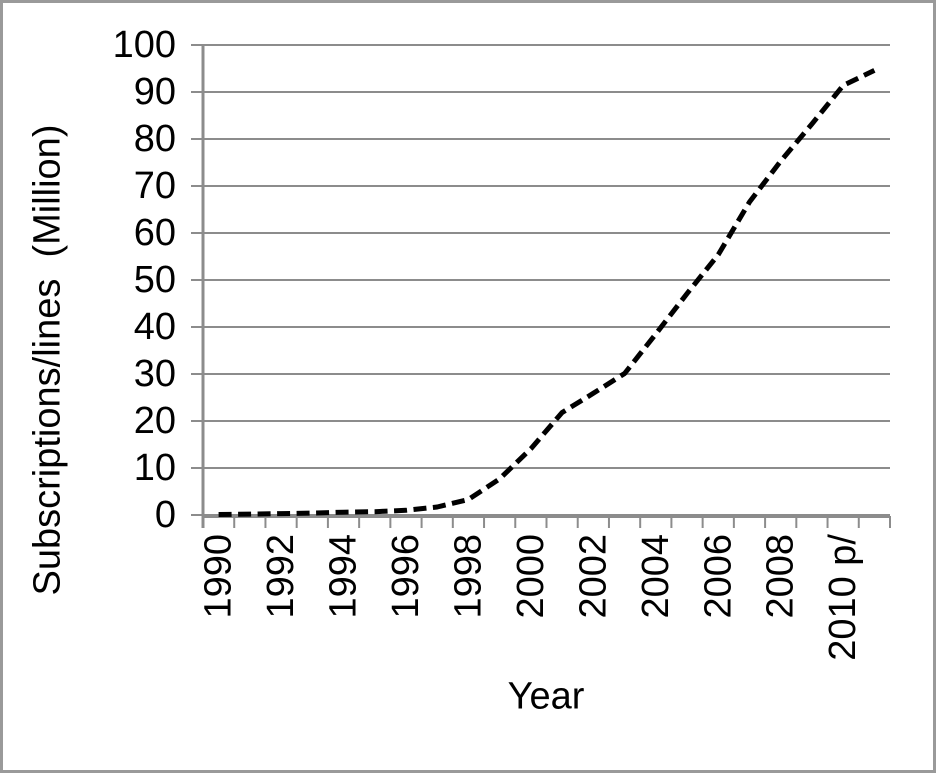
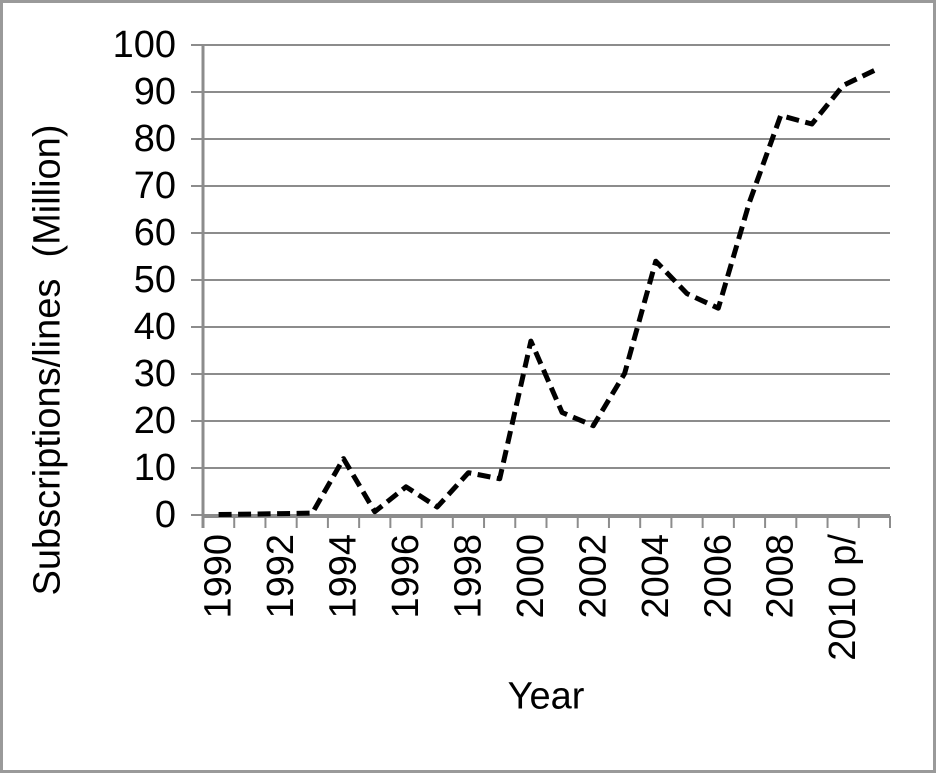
1994: 1 -> 12
1996: 1 -> 6
1998: 3 -> 9
2000: 14 -> 37
2002: 26 -> 19
2004: 38 -> 54
2006: 55 -> 44
2008: 75 -> 85
